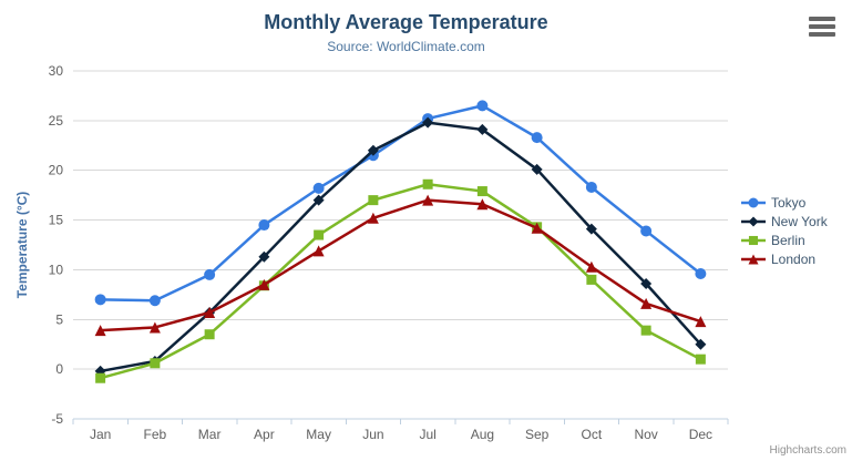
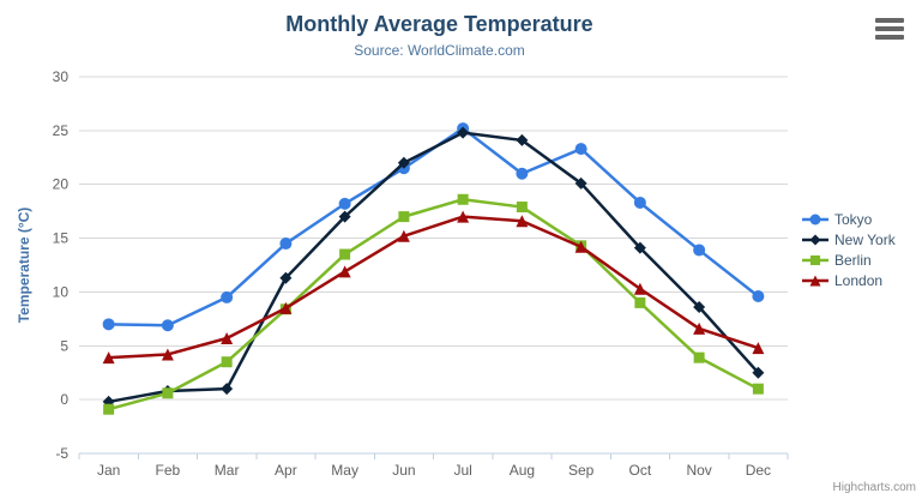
New York/Mar: 6 -> 1
Tokyo/Aug: 26 -> 21
